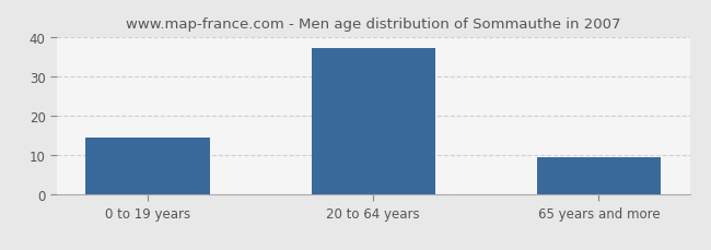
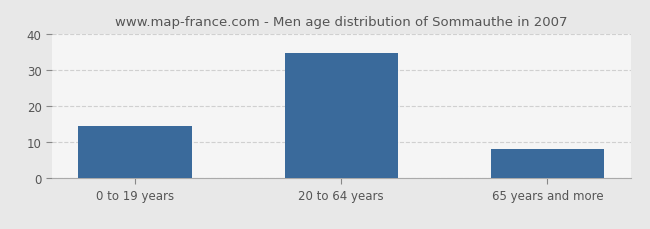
20 to 64 years: 37.0 -> 34.5
65 years and more: 9.5 -> 8.0
